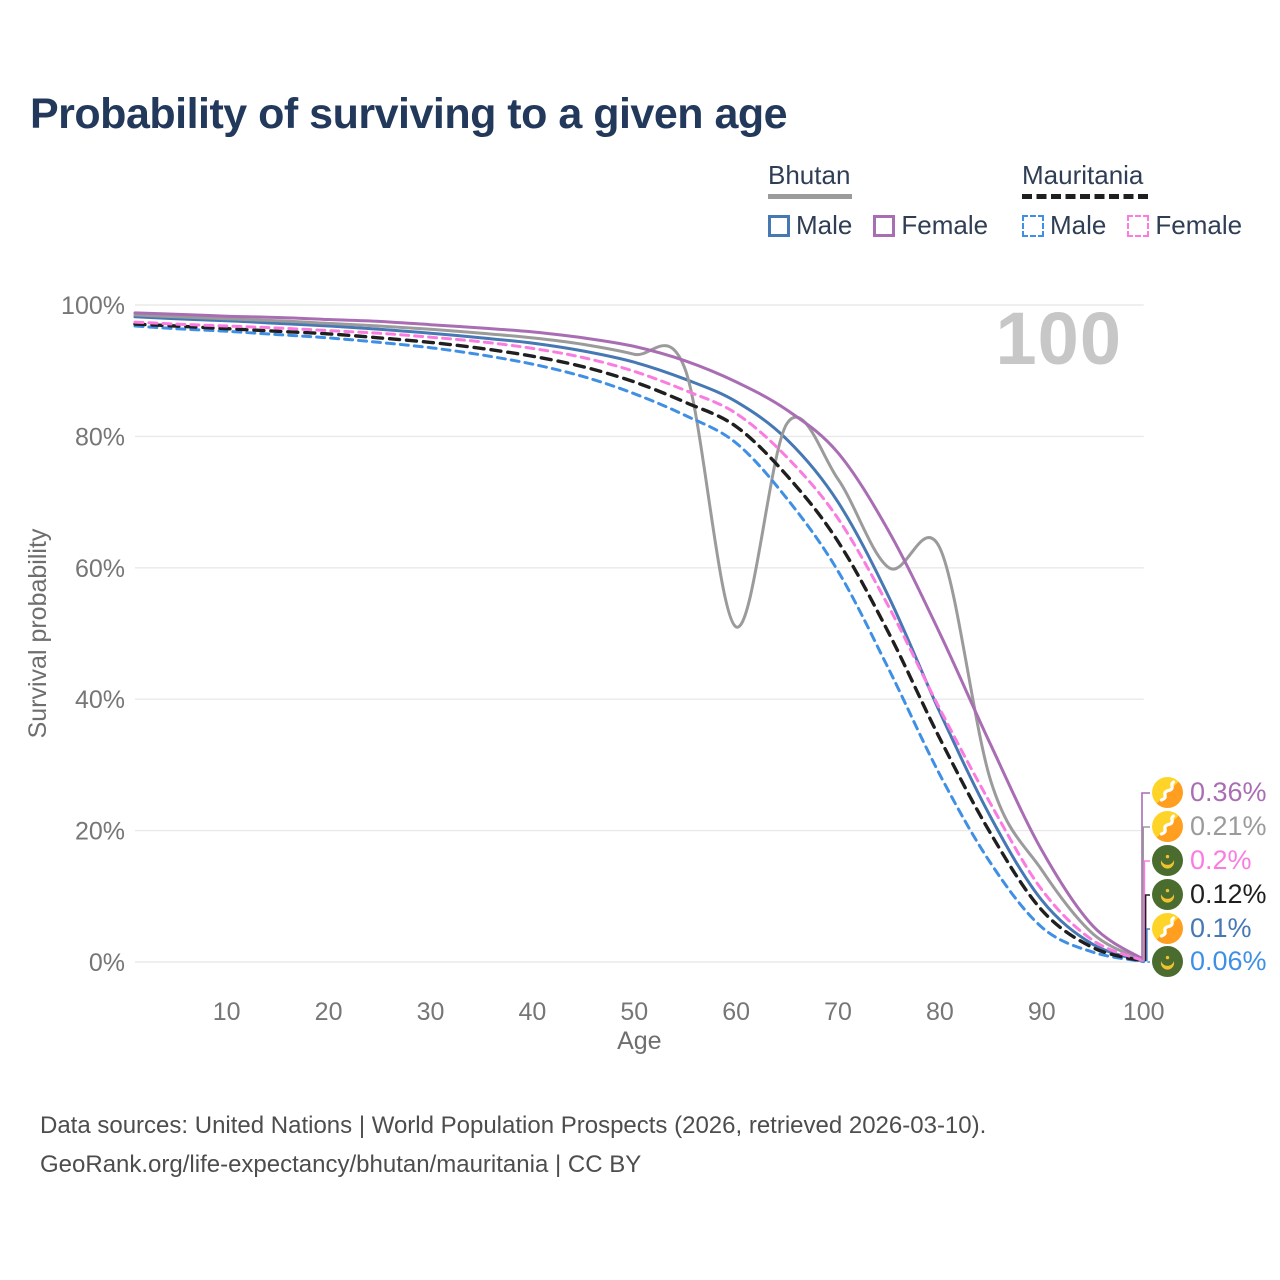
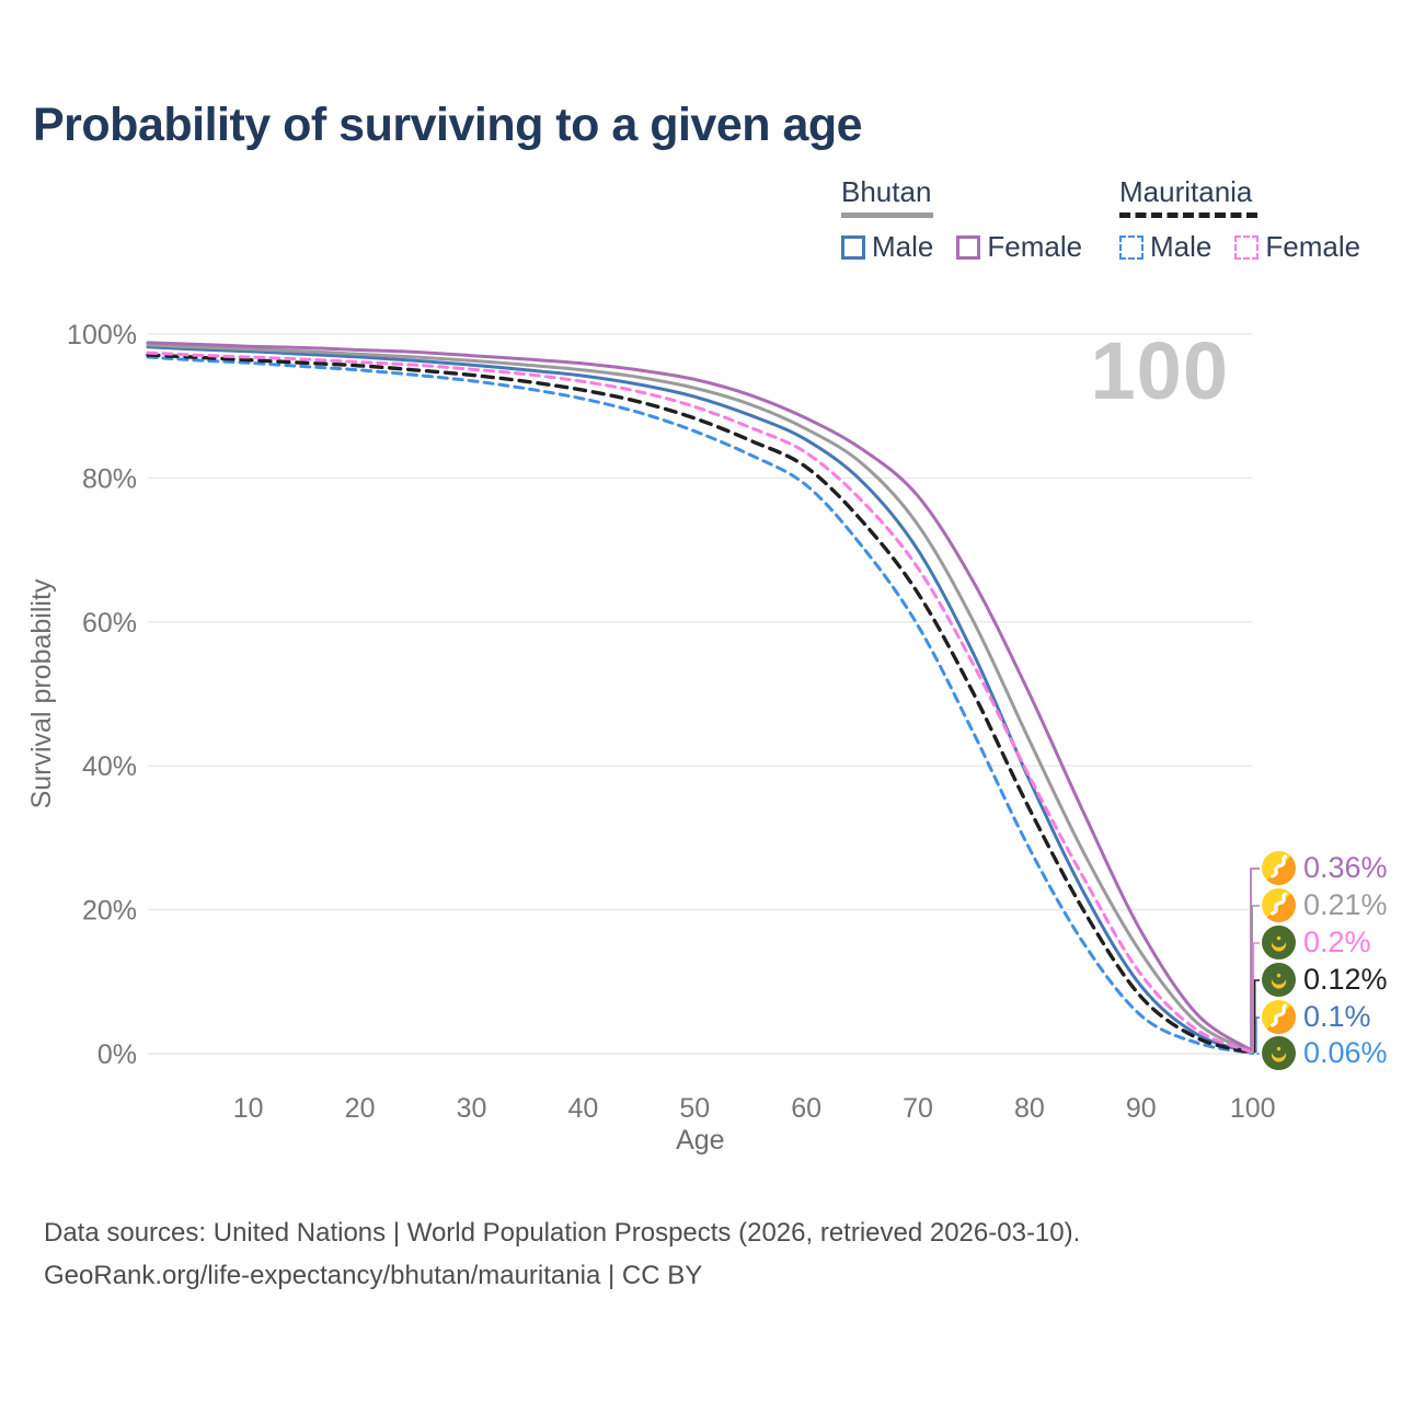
Bhutan/60: 51% -> 87%
Bhutan/80: 63% -> 44%
